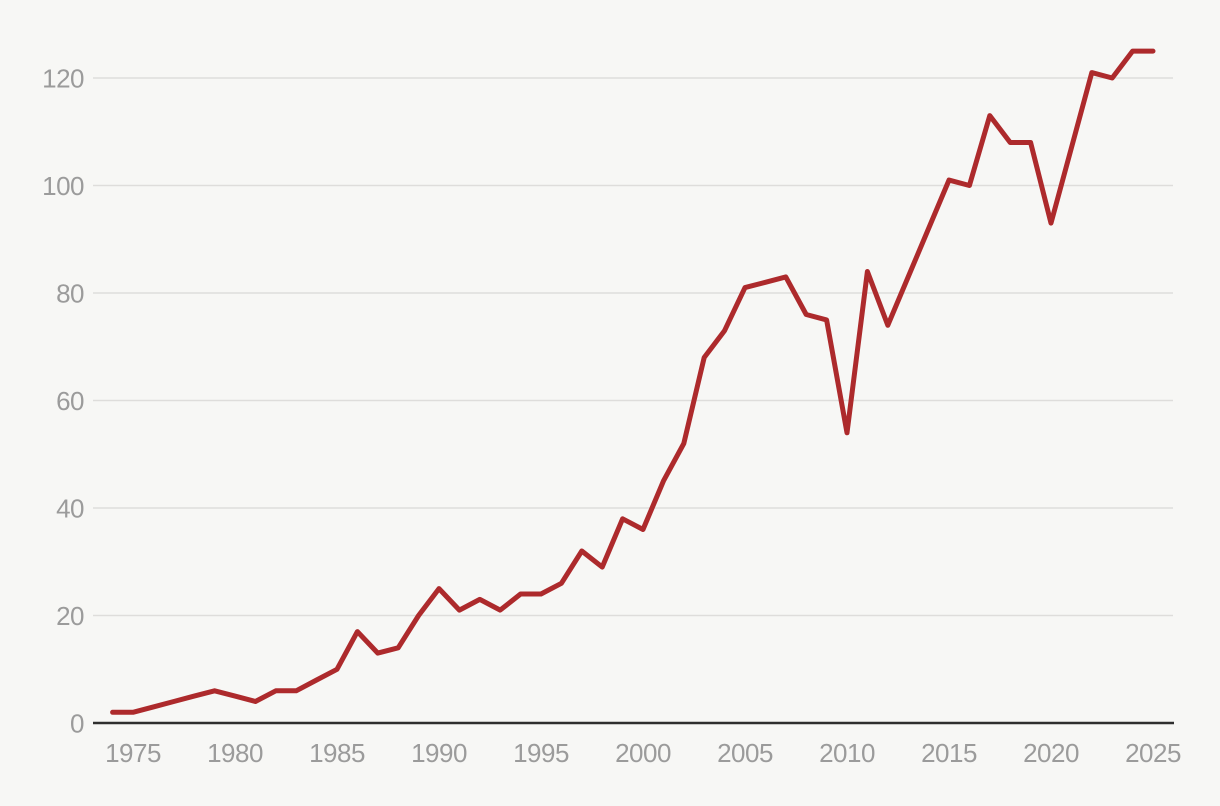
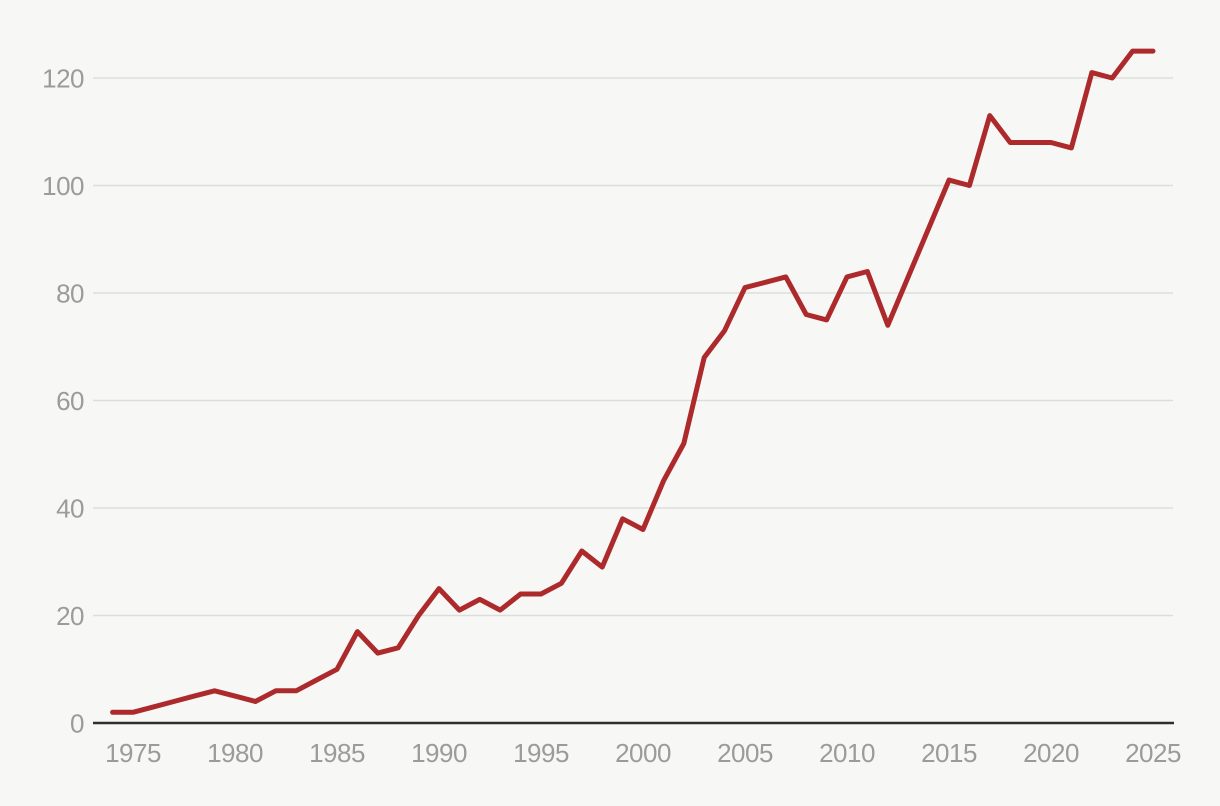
2010: 54 -> 83
2020: 93 -> 108
